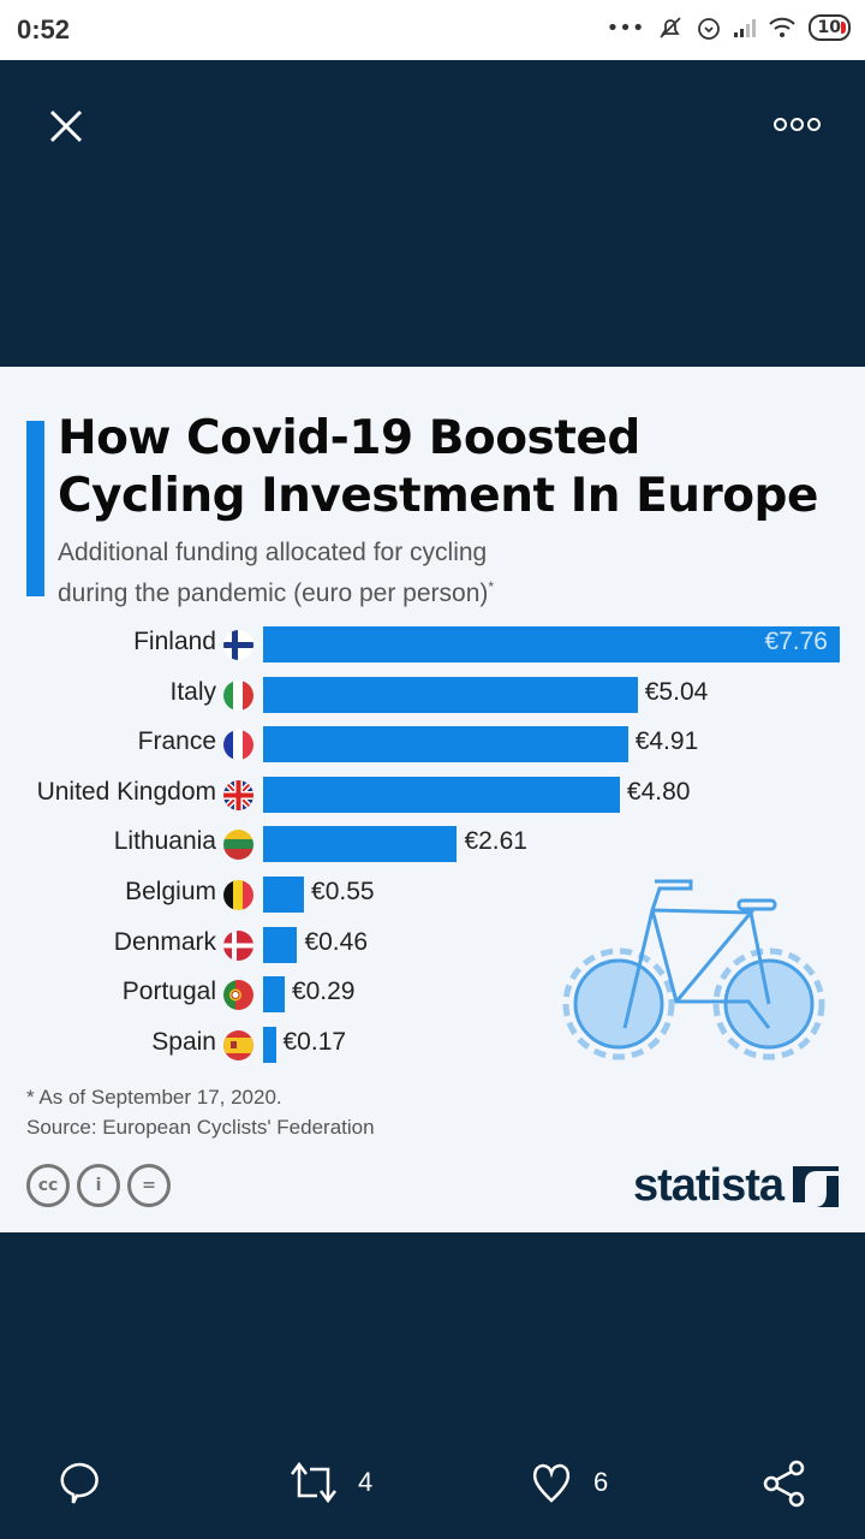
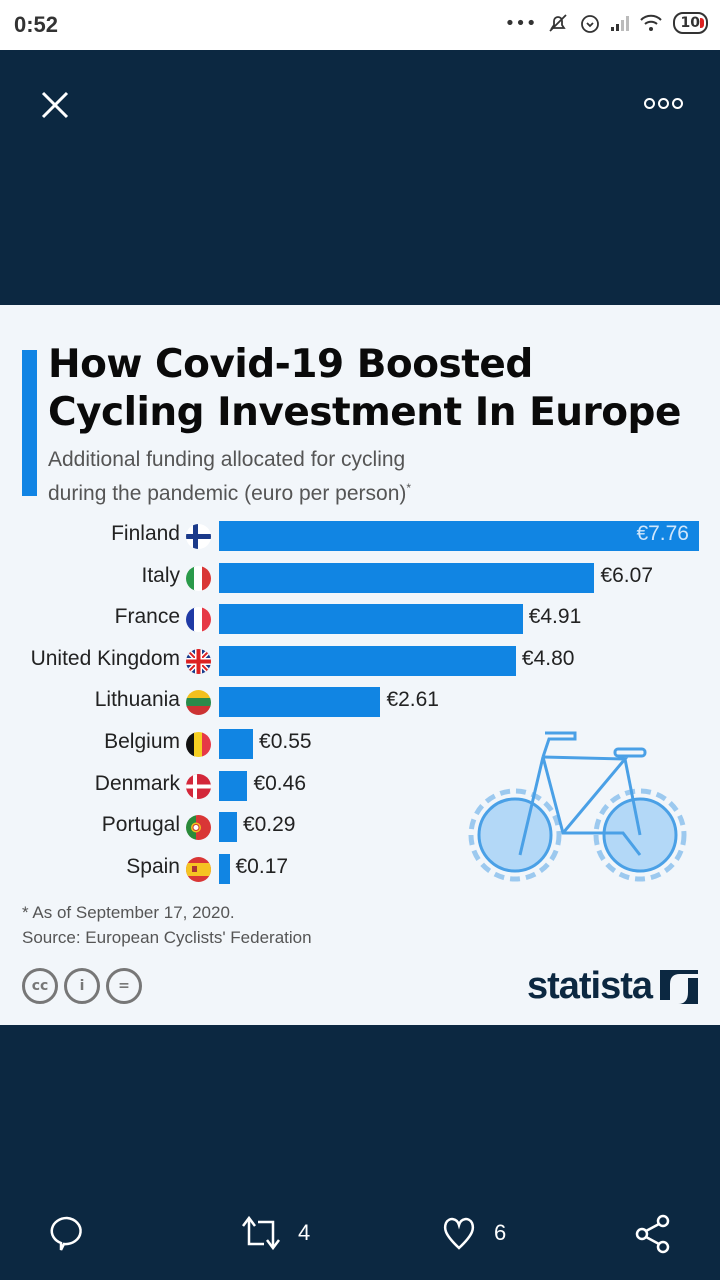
Italy: €5.04 -> €6.07
